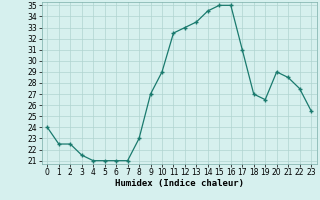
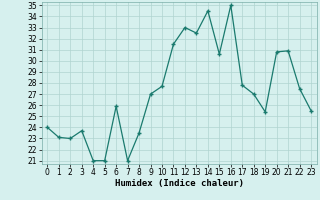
1: 22.5 -> 23.1
2: 22.5 -> 23.0
3: 21.5 -> 23.7
6: 21.0 -> 25.9
8: 23.0 -> 23.5
10: 29.0 -> 27.7
11: 32.5 -> 31.5
13: 33.5 -> 32.5
15: 35.0 -> 30.6
17: 31.0 -> 27.8
19: 26.5 -> 25.4
20: 29.0 -> 30.8
21: 28.5 -> 30.9
